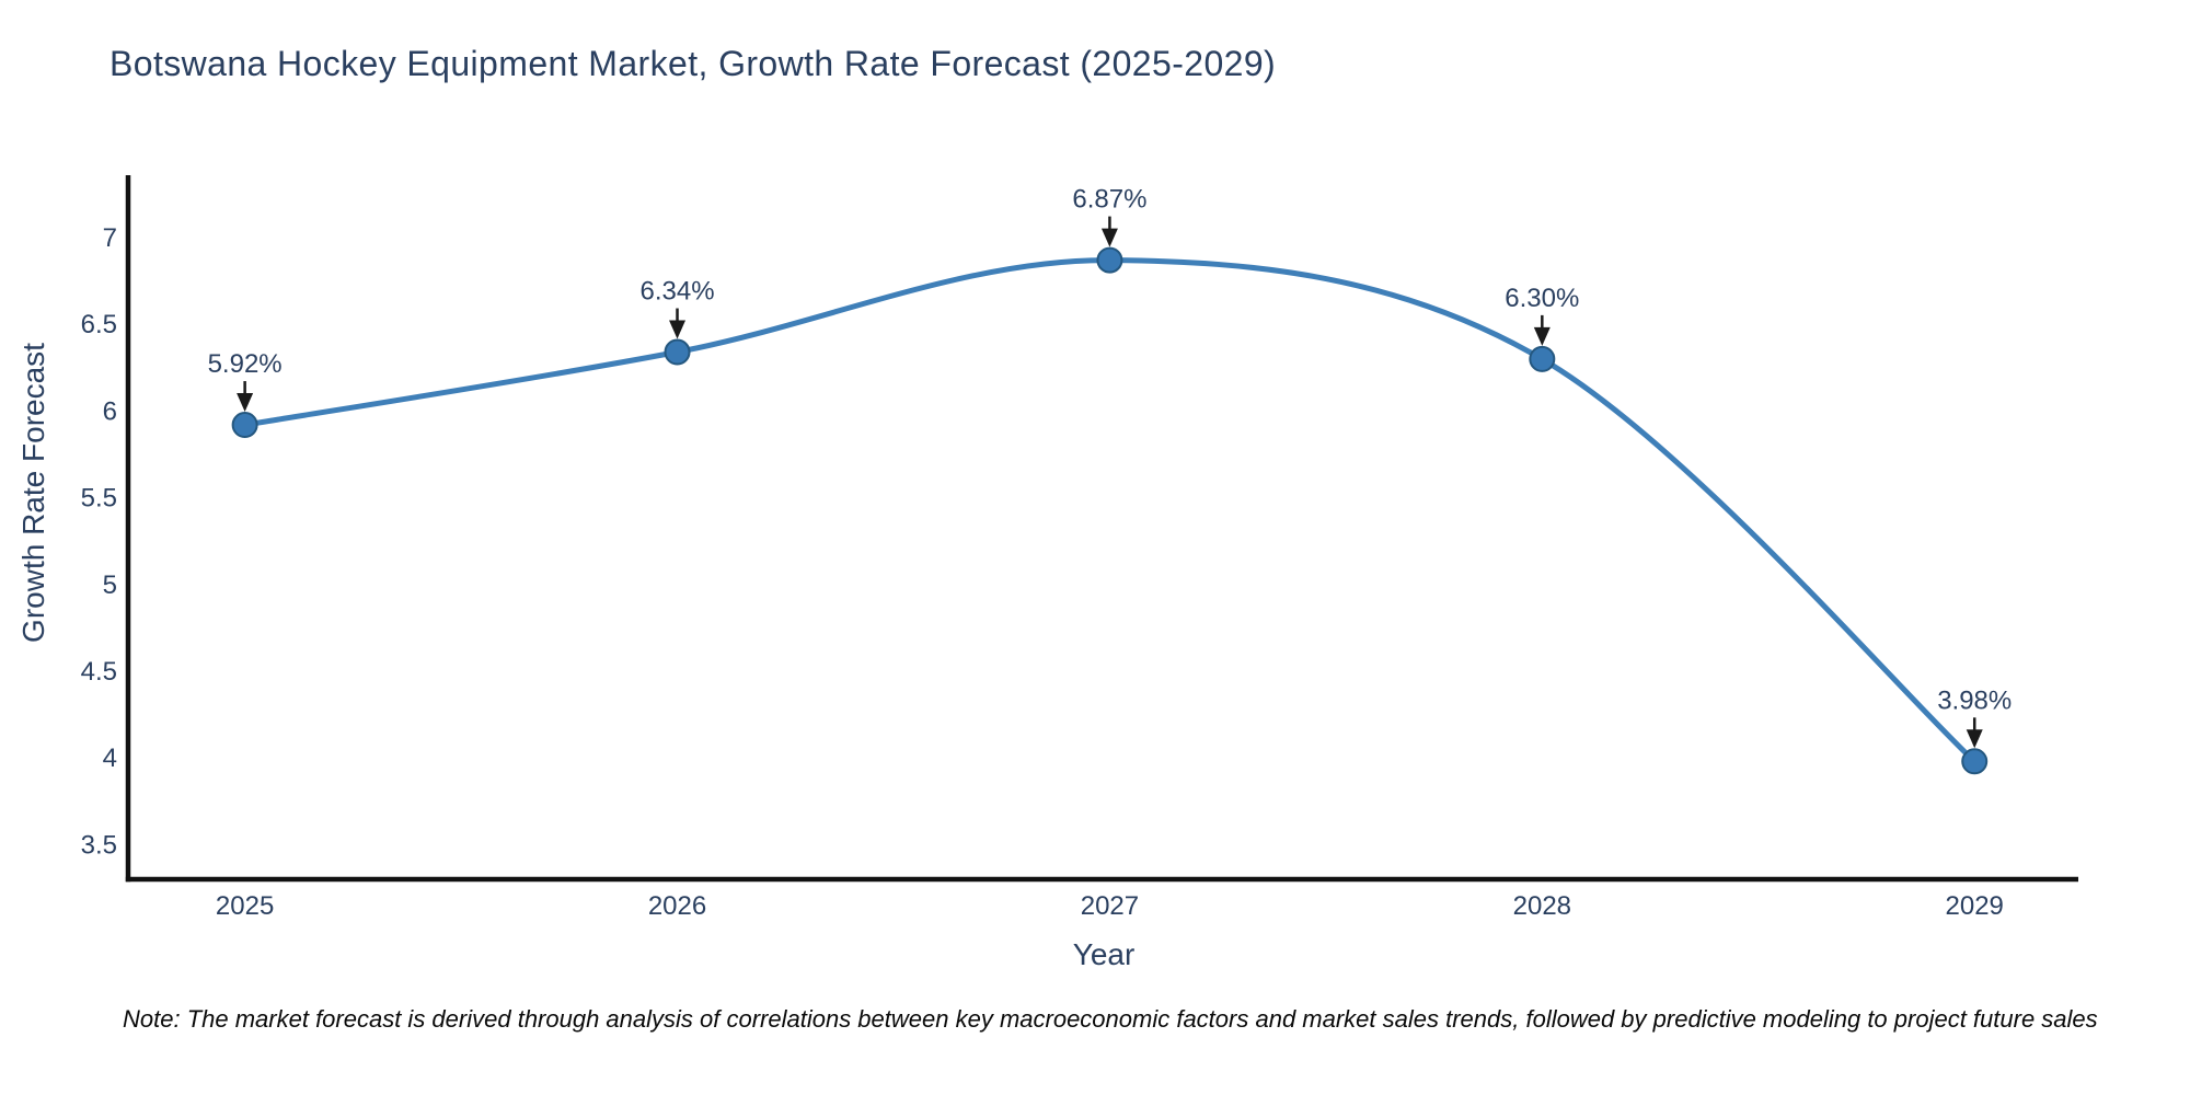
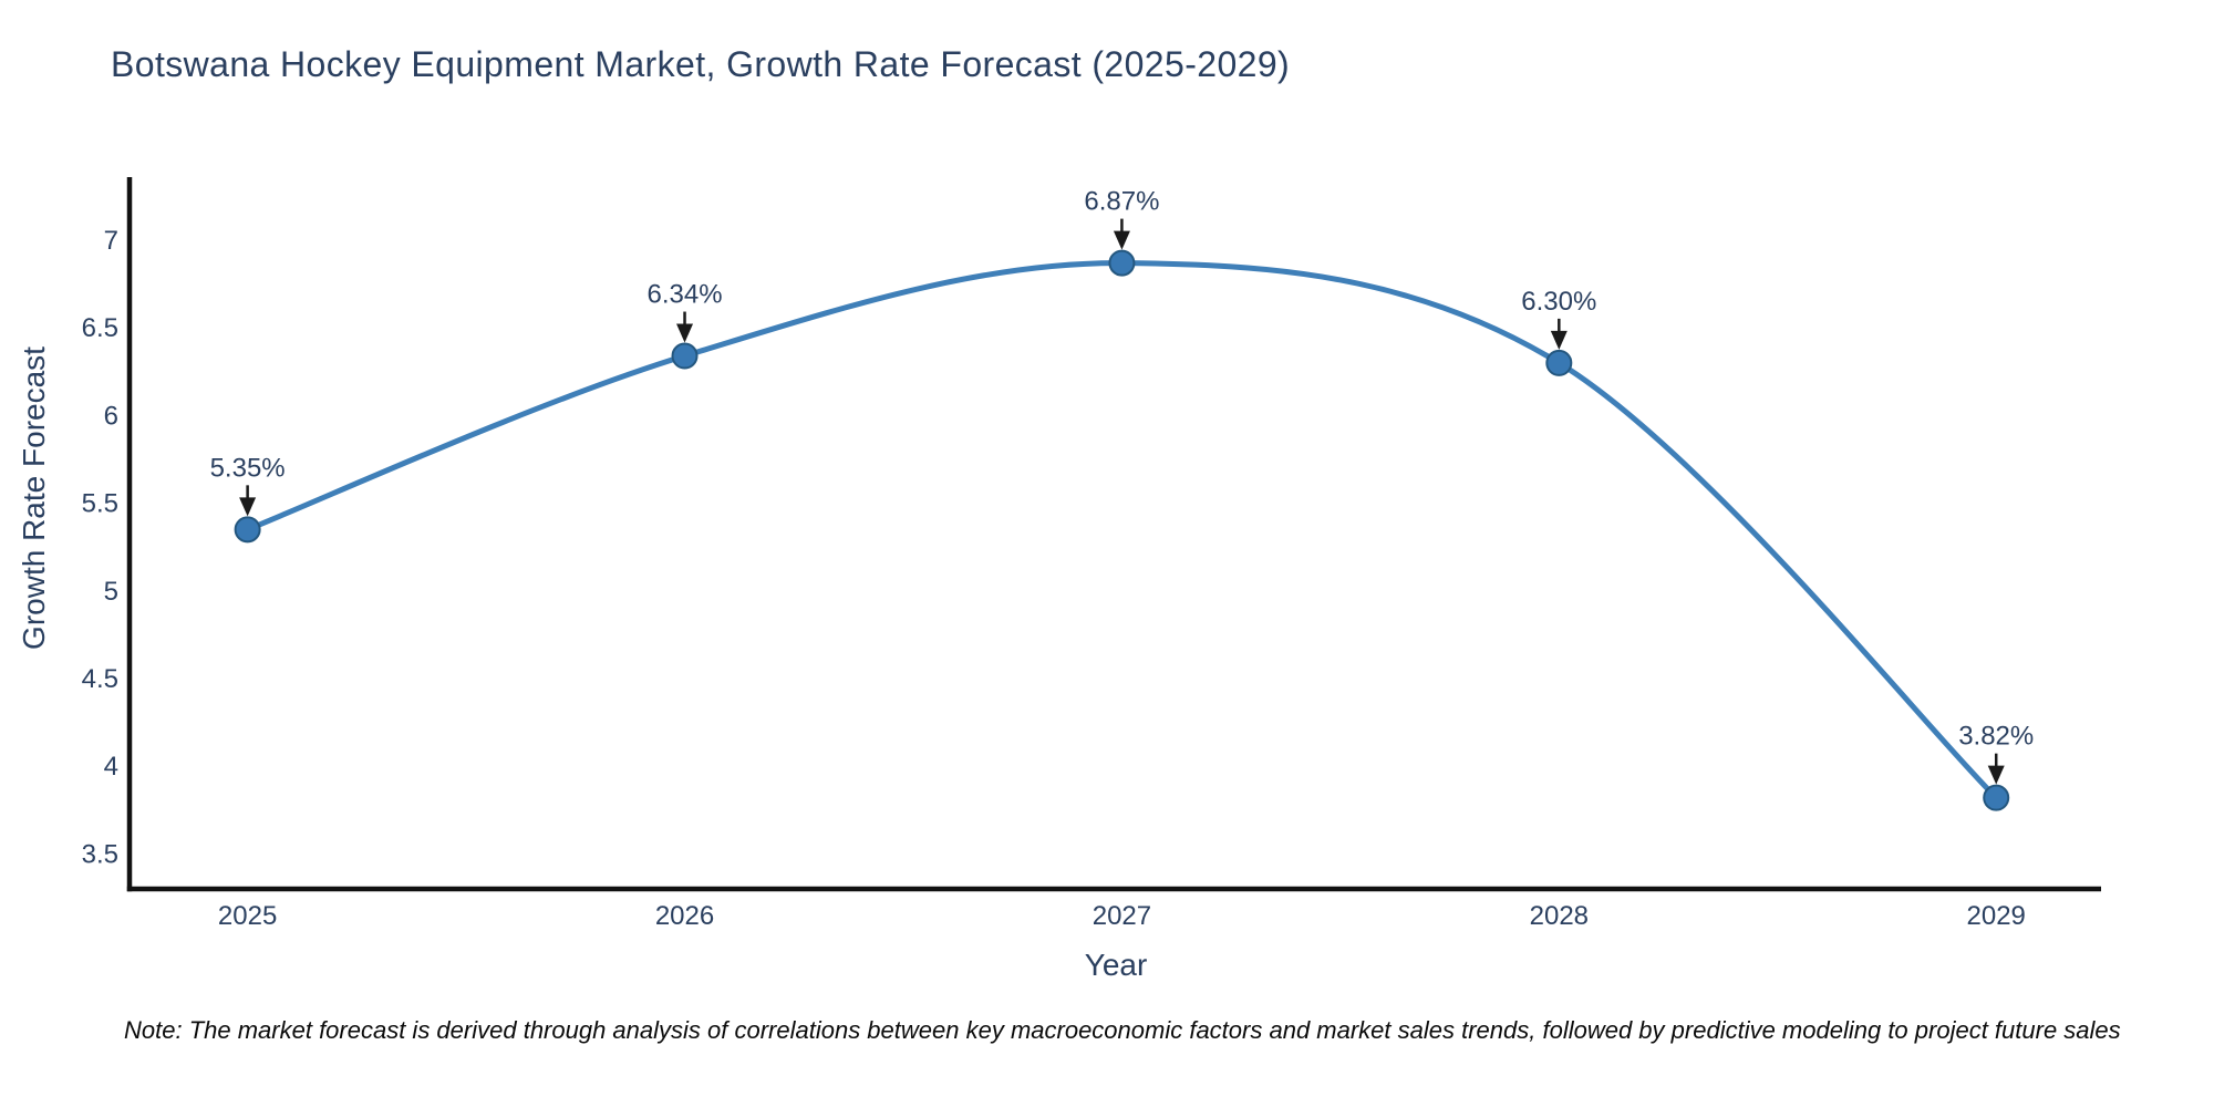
2025: 5.92% -> 5.35%
2029: 3.98% -> 3.82%
